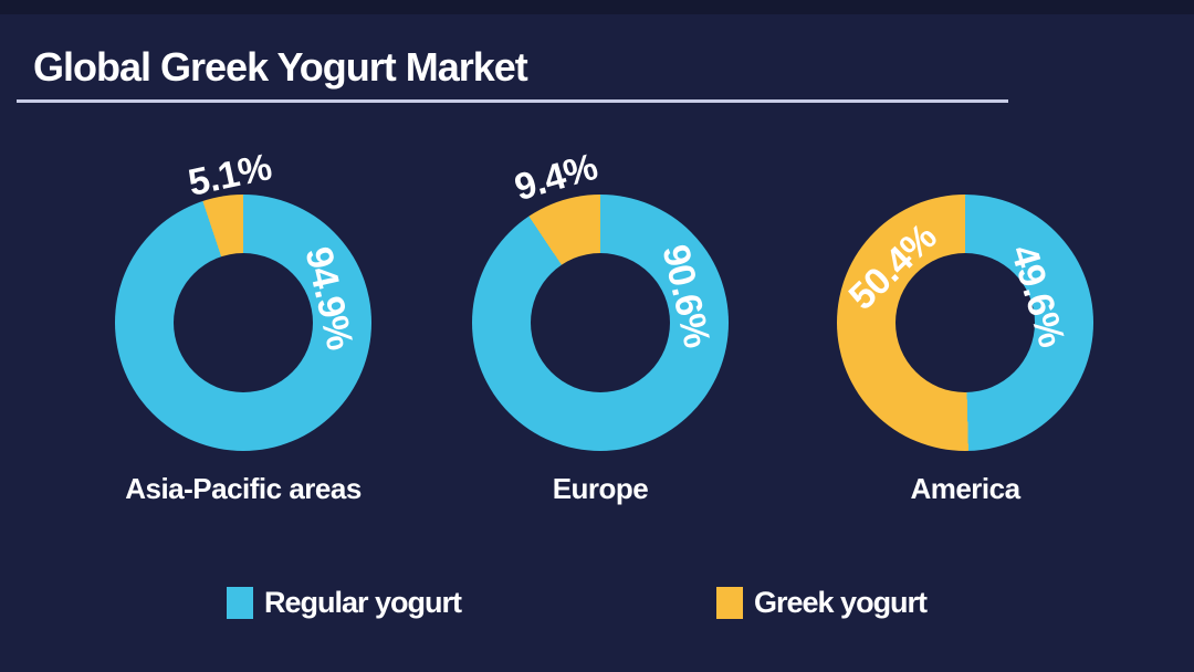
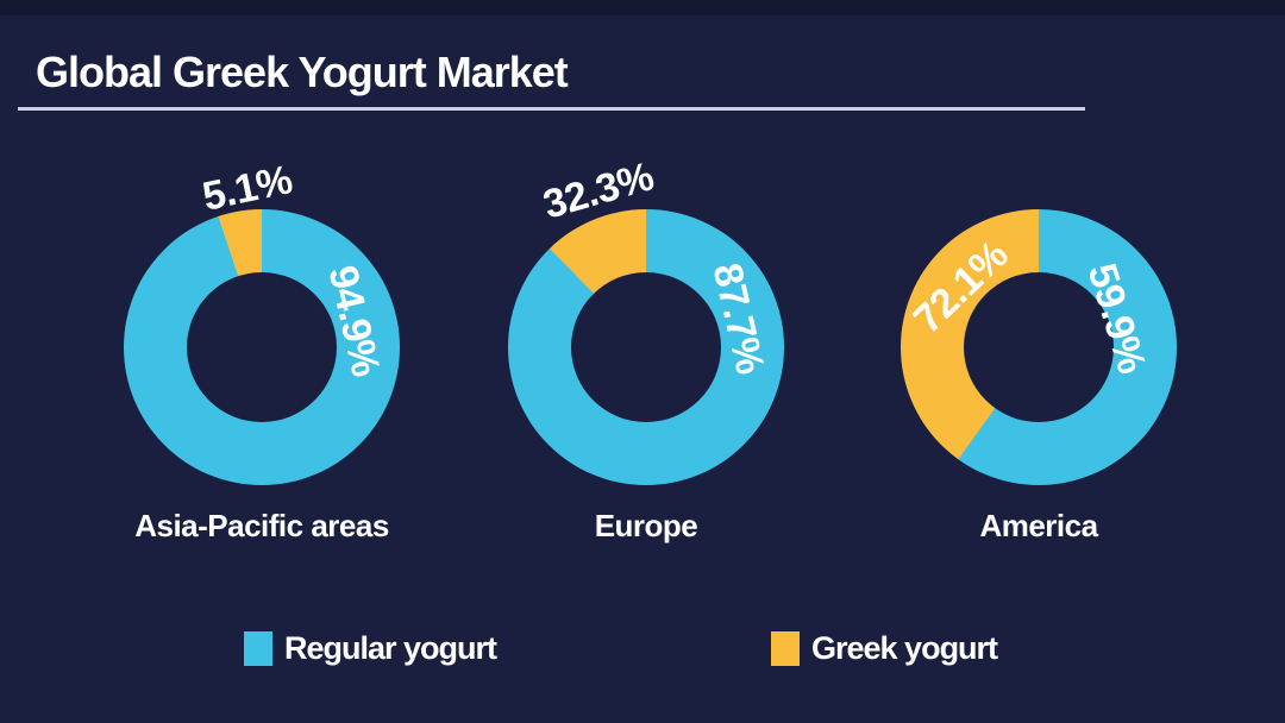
Regular yogurt/Europe: 90.6% -> 87.7%
Greek yogurt/Europe: 9.4% -> 32.3%
Regular yogurt/America: 49.6% -> 59.9%
Greek yogurt/America: 50.4% -> 72.1%
